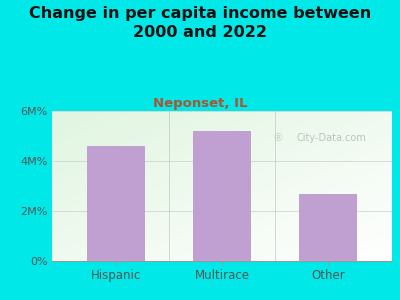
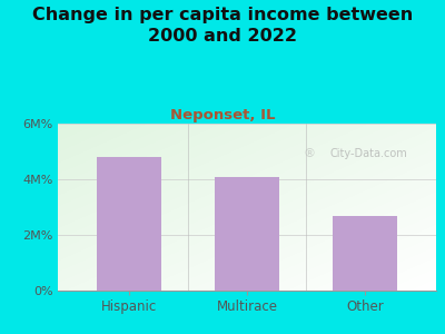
Hispanic: 4.6M% -> 4.8M%
Multirace: 5.2M% -> 4.1M%
